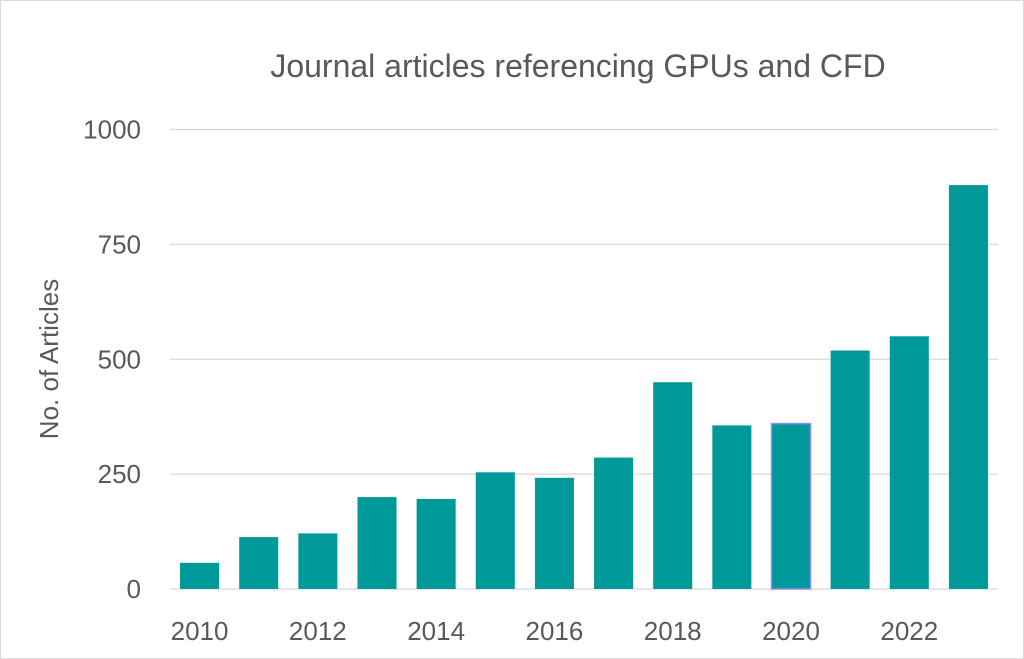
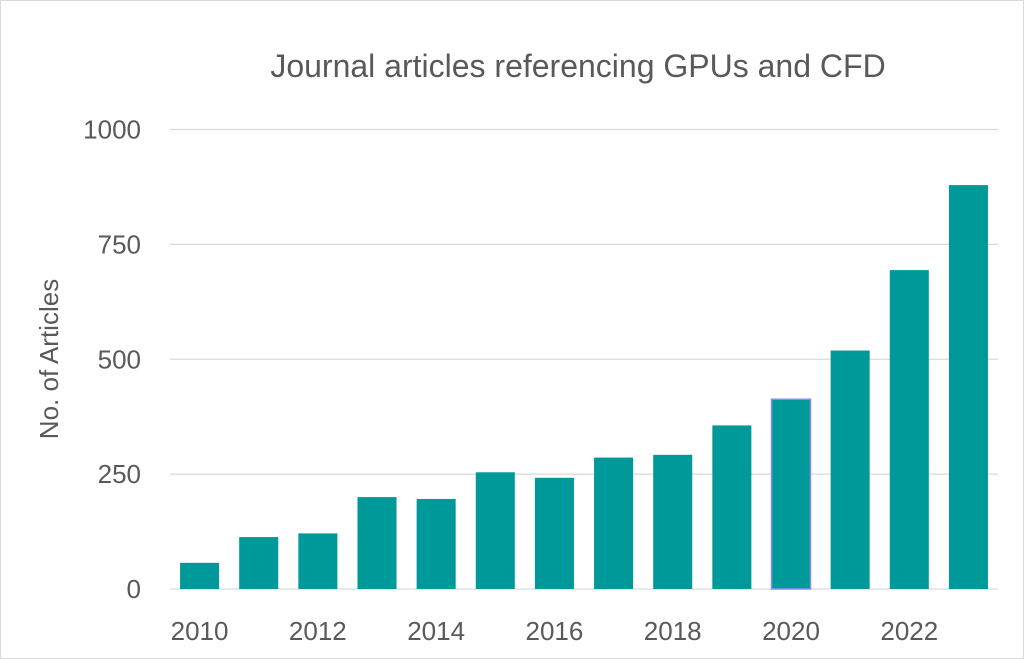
2018: 450 -> 290
2020: 360 -> 410
2022: 550 -> 690
